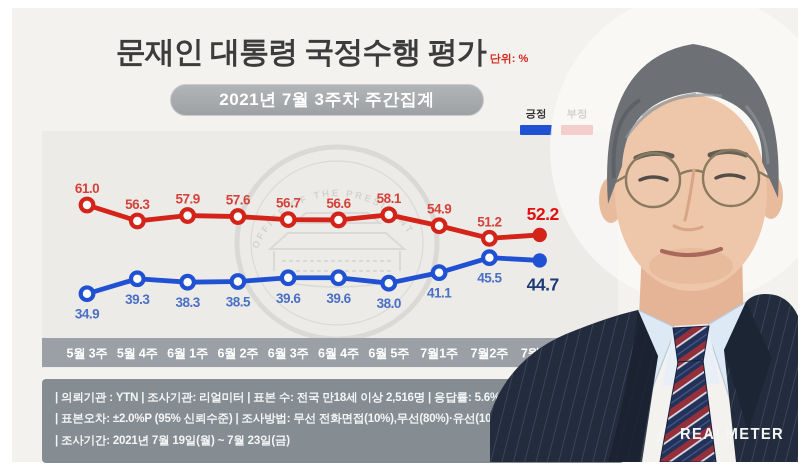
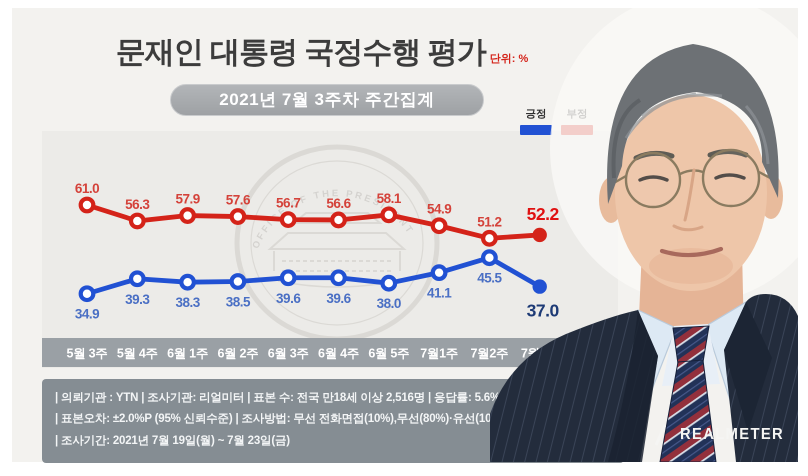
긍정/7월3주: 44.7 -> 37.0
